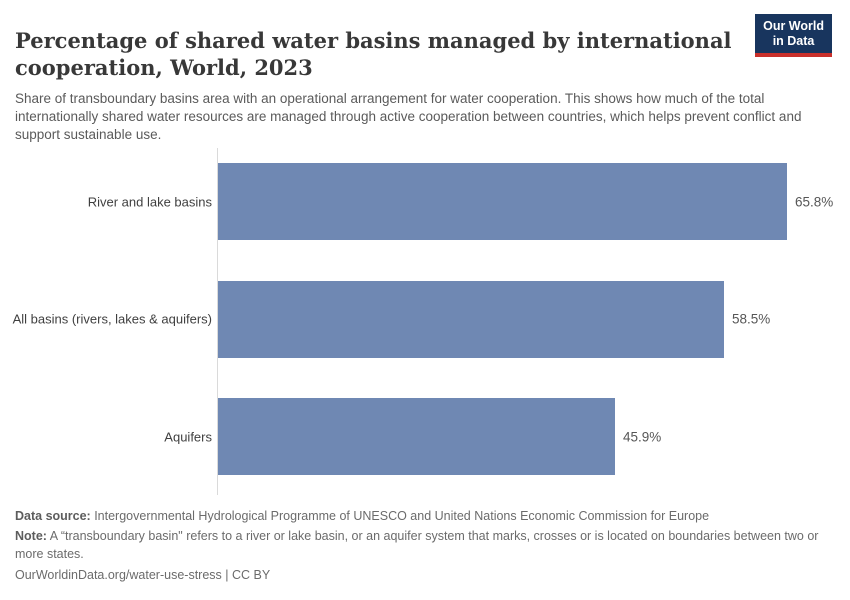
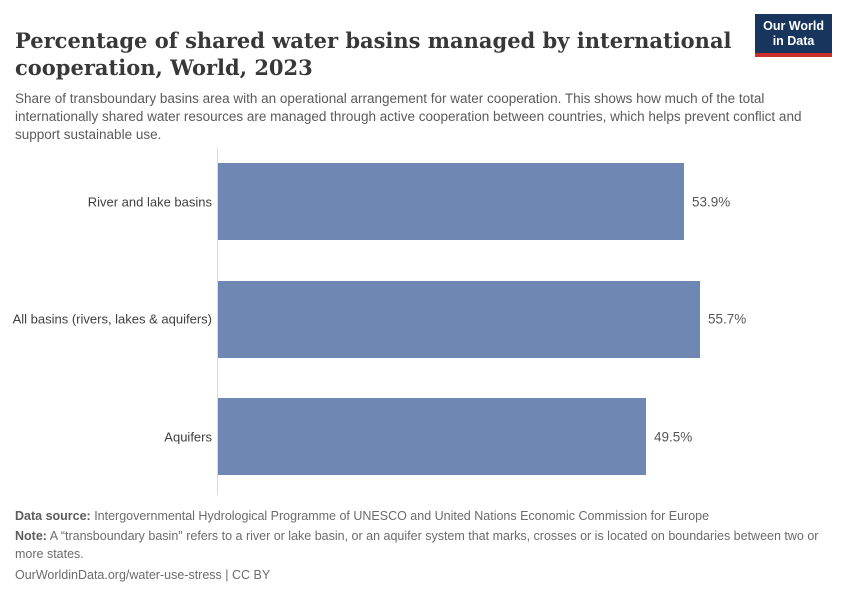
River and lake basins: 65.8% -> 53.9%
All basins (rivers, lakes & aquifers): 58.5% -> 55.7%
Aquifers: 45.9% -> 49.5%
